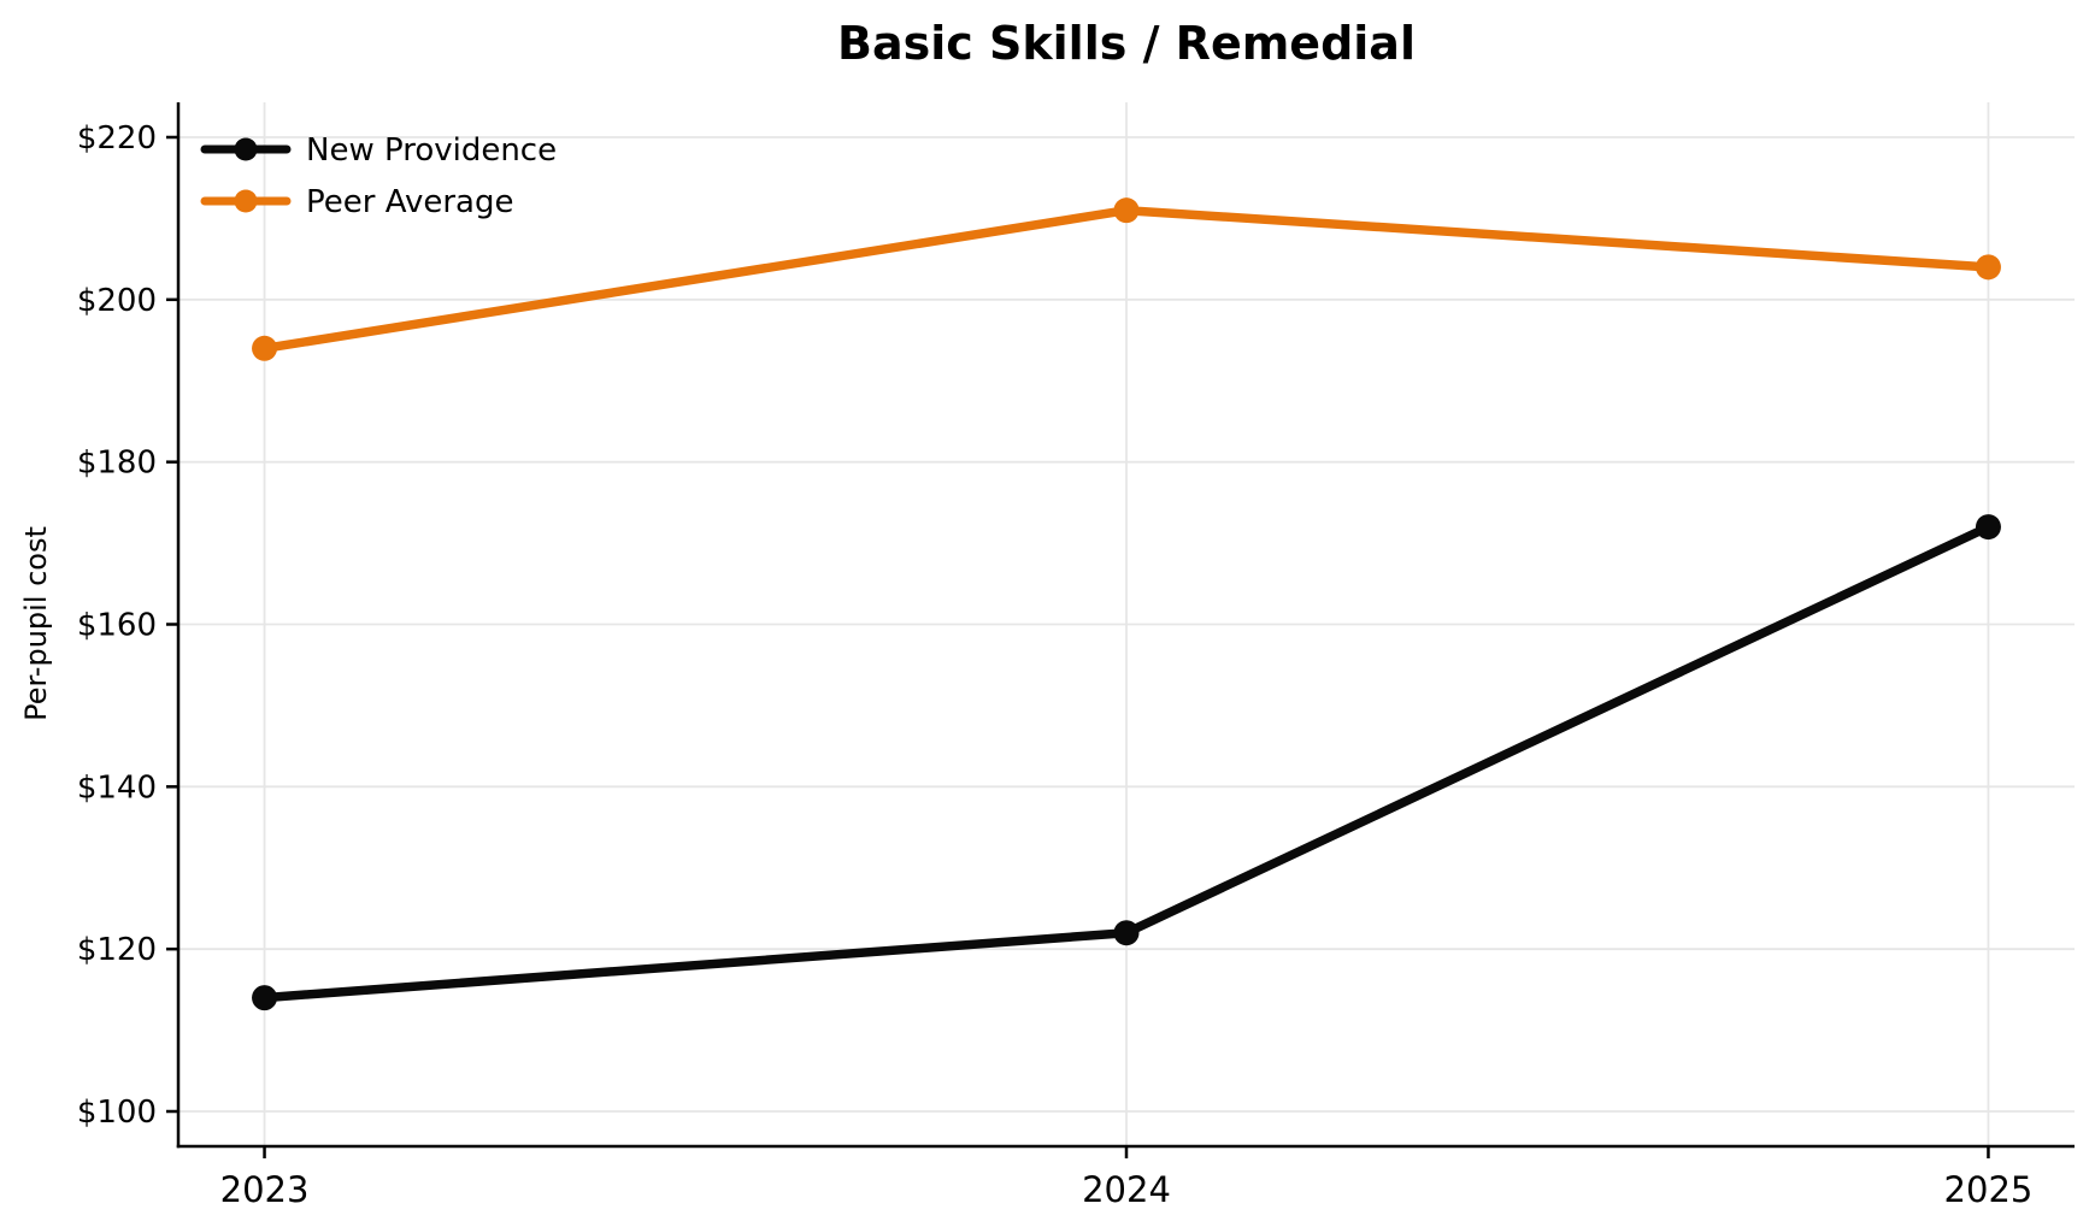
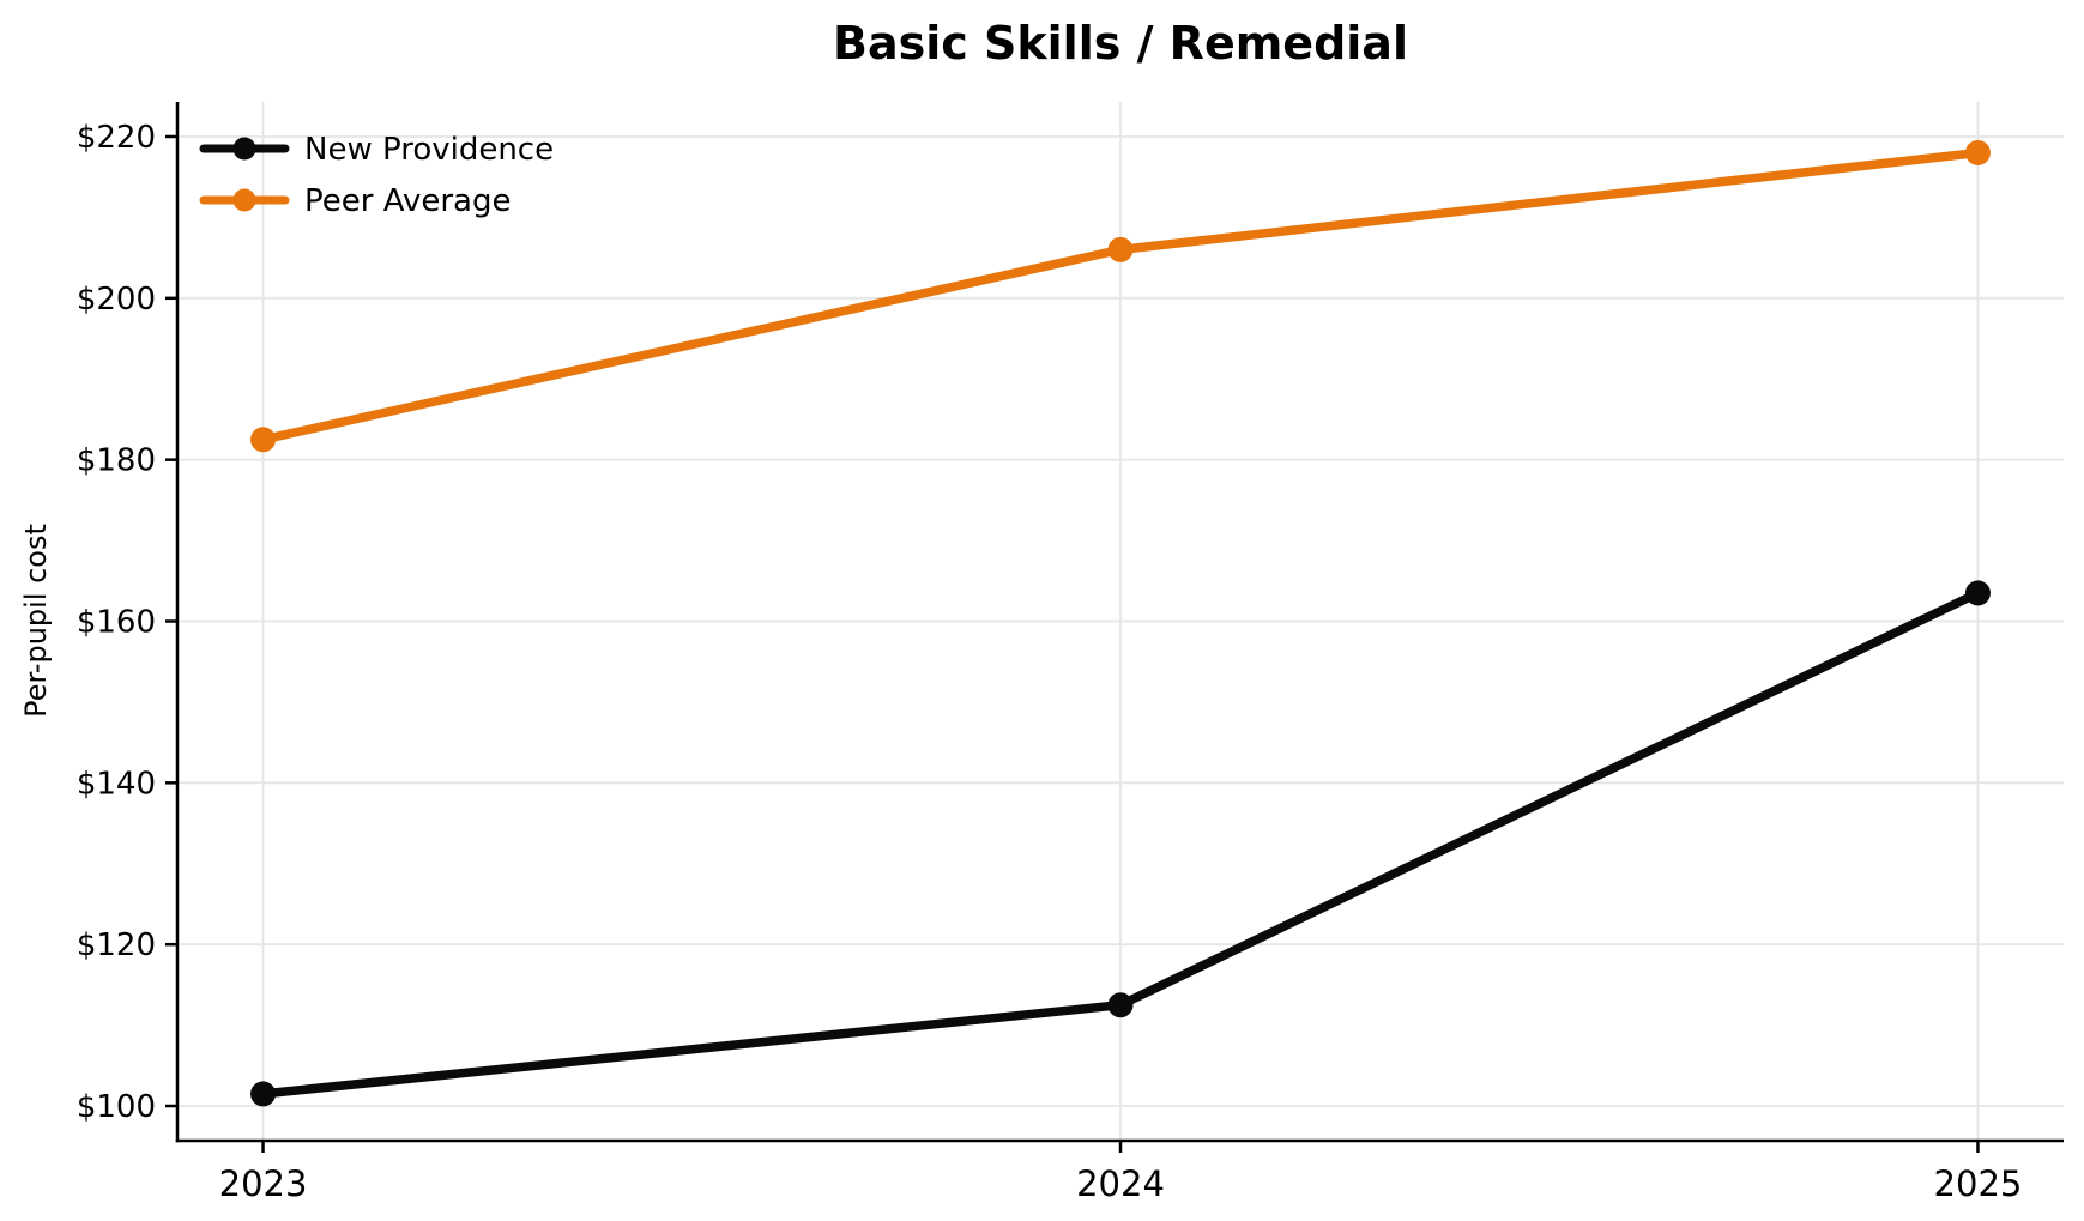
New Providence/2023: $114 -> $102
Peer Average/2023: $194 -> $182
New Providence/2024: $122 -> $112
Peer Average/2024: $211 -> $206
New Providence/2025: $172 -> $164
Peer Average/2025: $204 -> $218
